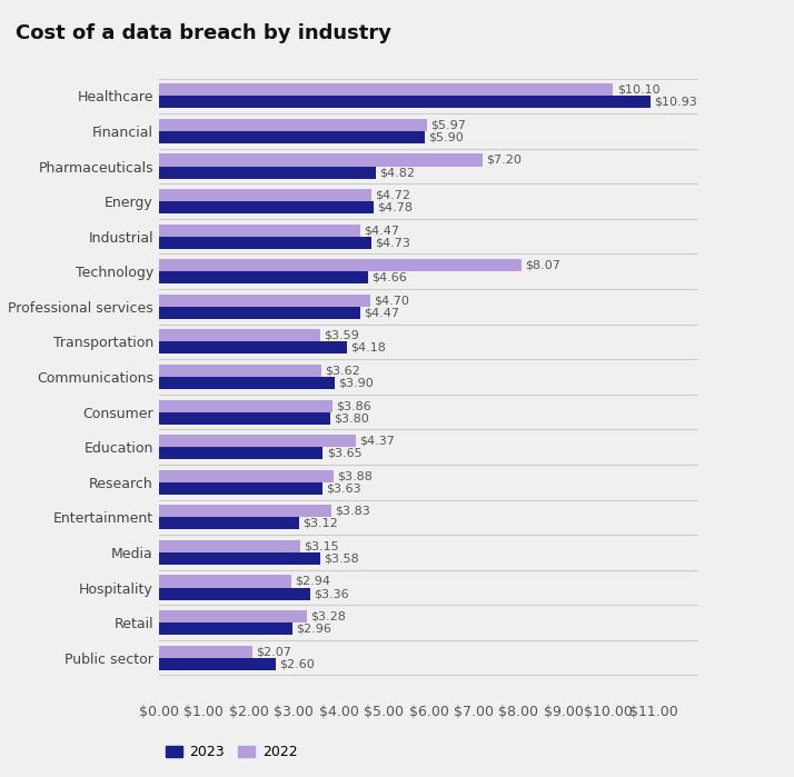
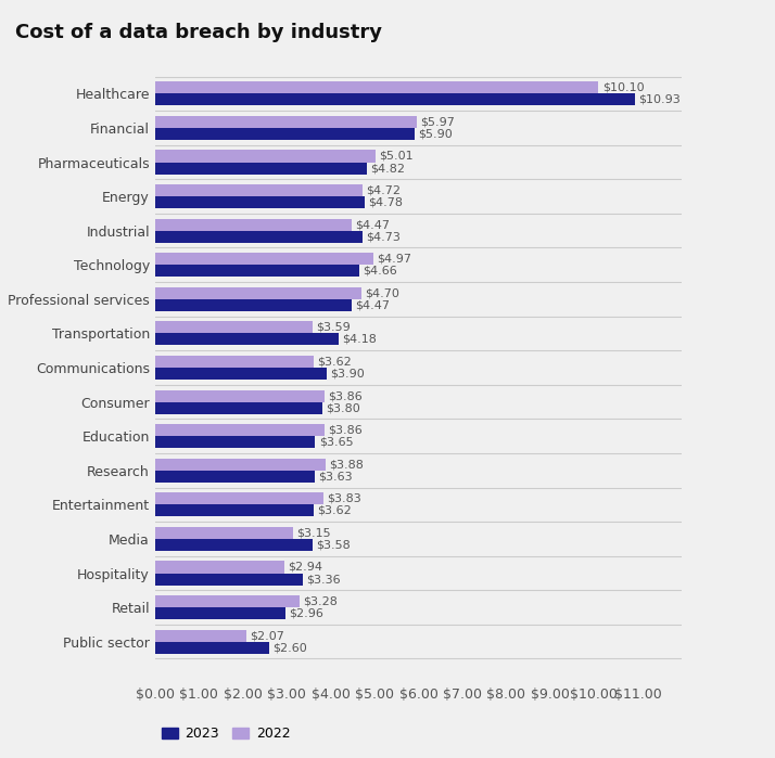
2022/Pharmaceuticals: $7.20 -> $5.01
2022/Technology: $8.07 -> $4.97
2022/Education: $4.37 -> $3.86
2023/Entertainment: $3.12 -> $3.62
